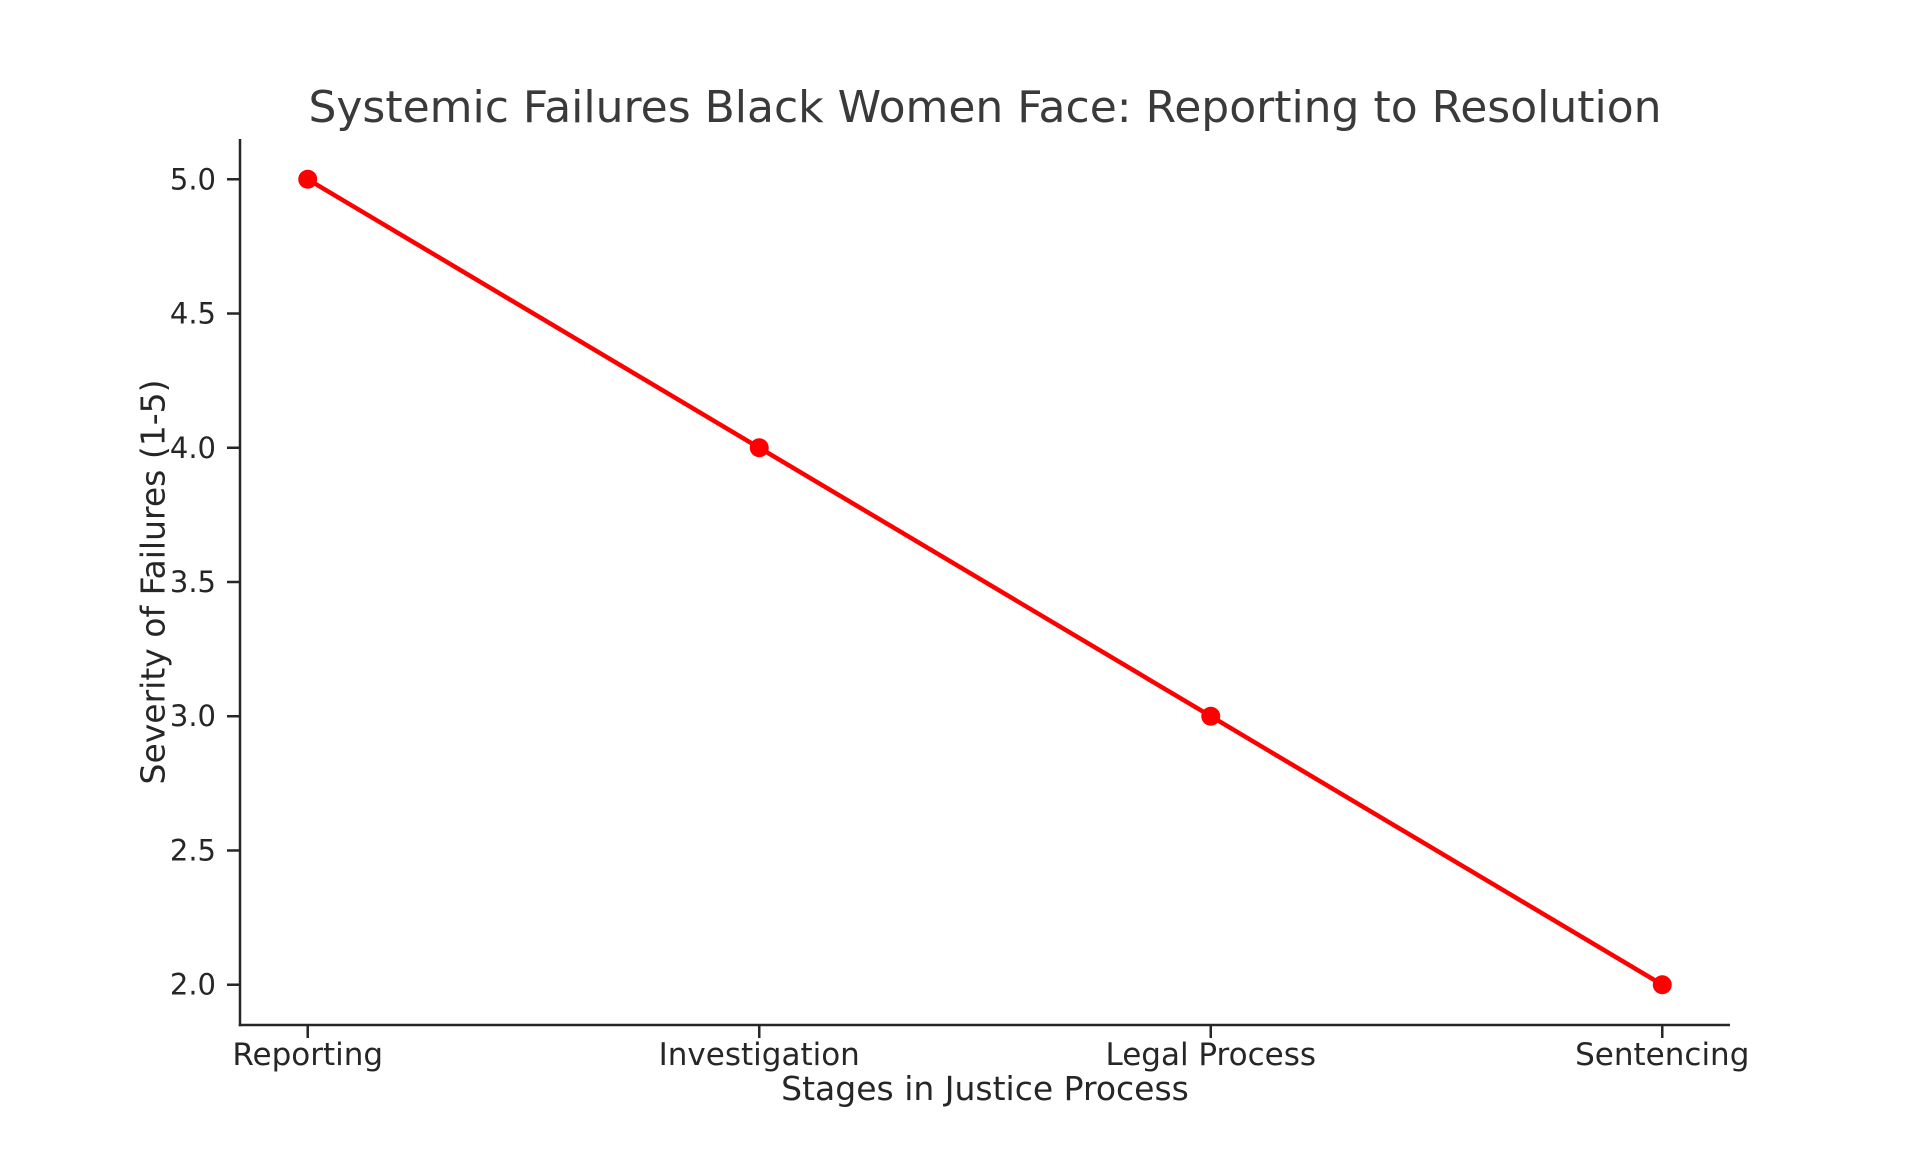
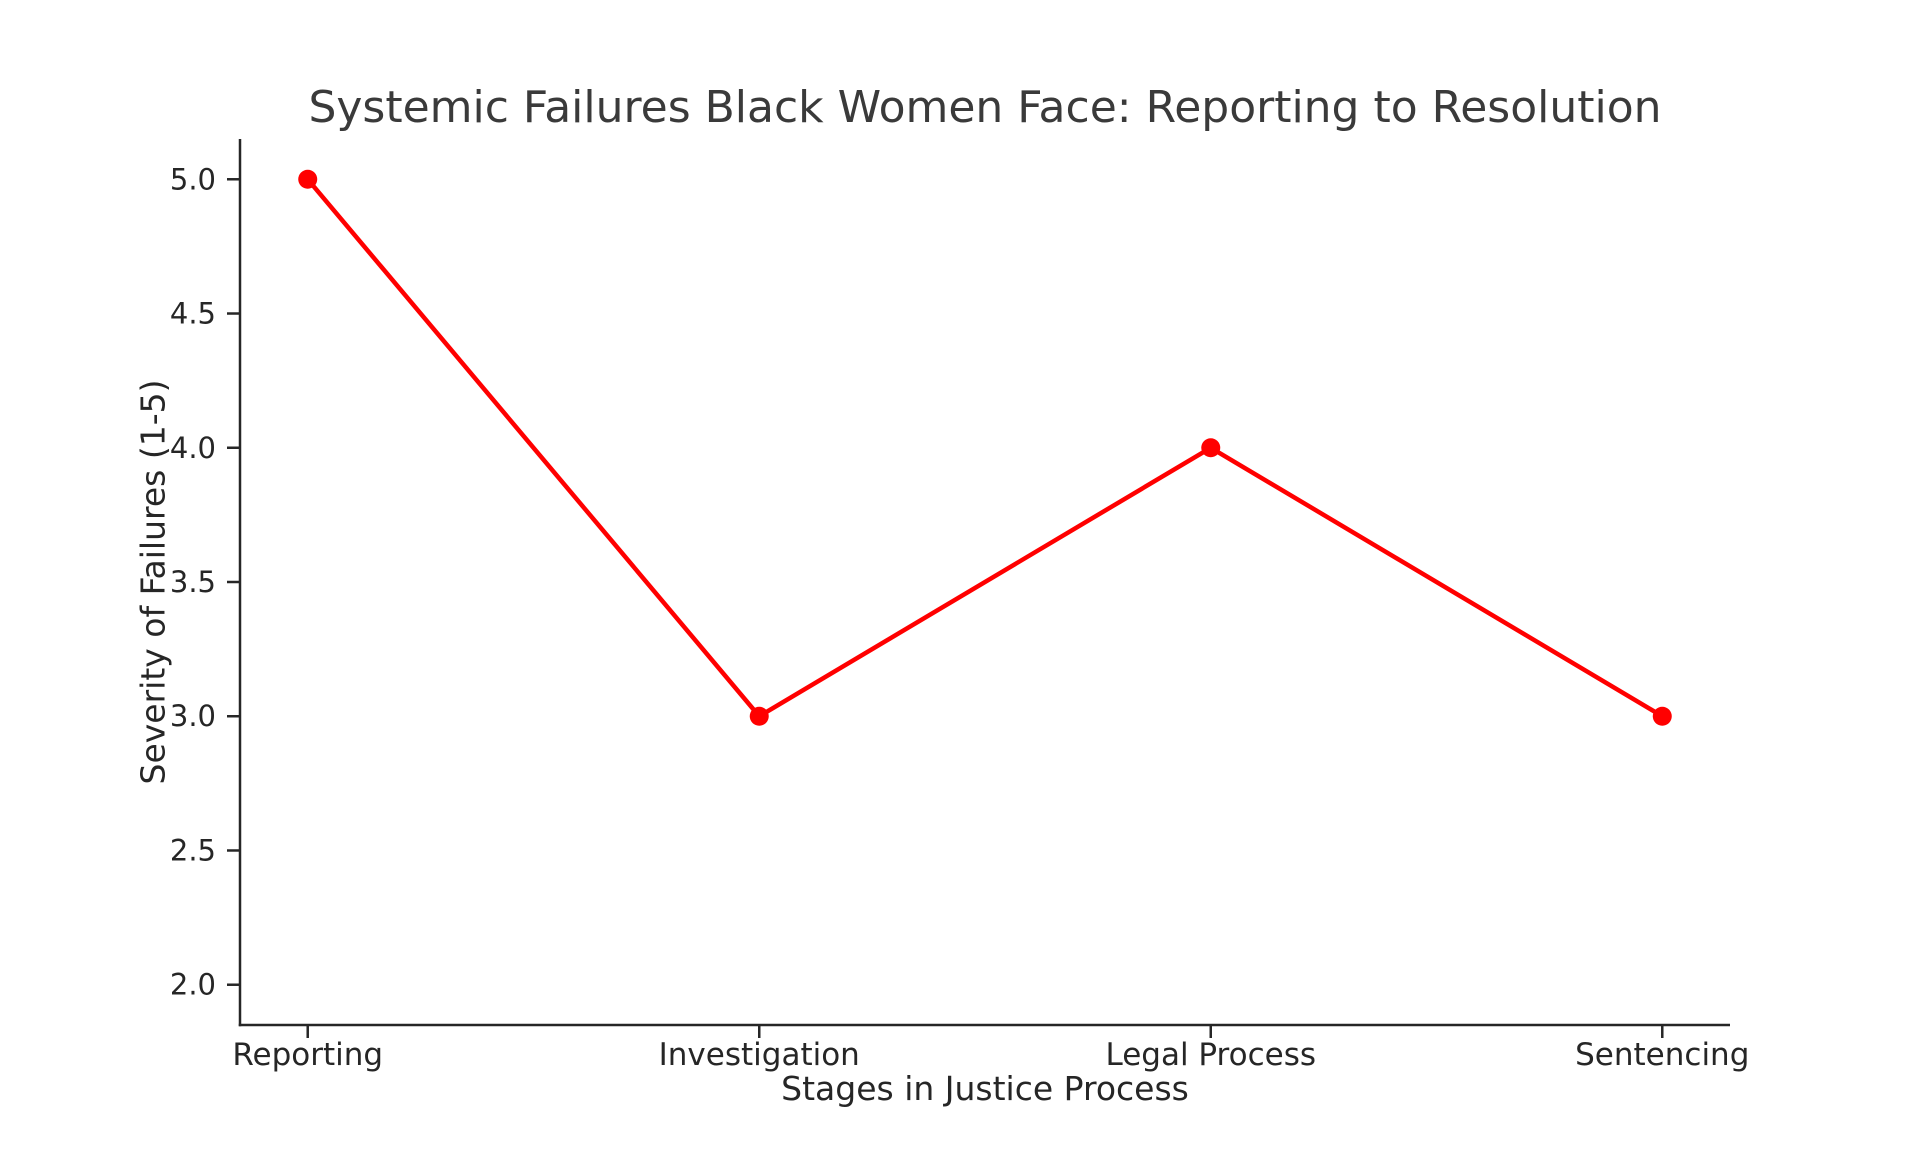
Investigation: 4 -> 3
Legal Process: 3 -> 4
Sentencing: 2 -> 3
